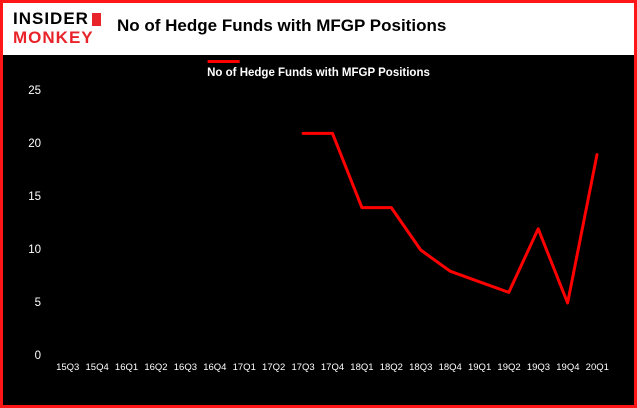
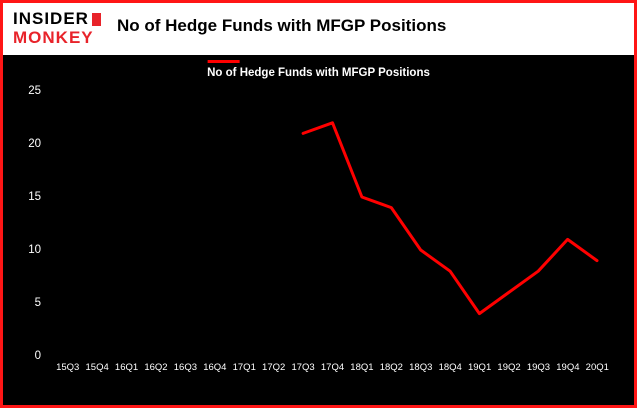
17Q4: 21 -> 22
18Q1: 14 -> 15
19Q1: 7 -> 4
19Q3: 12 -> 8
19Q4: 5 -> 11
20Q1: 19 -> 9
